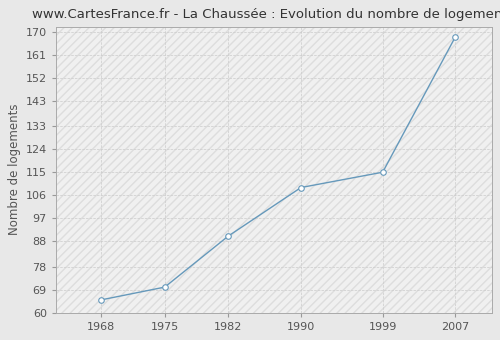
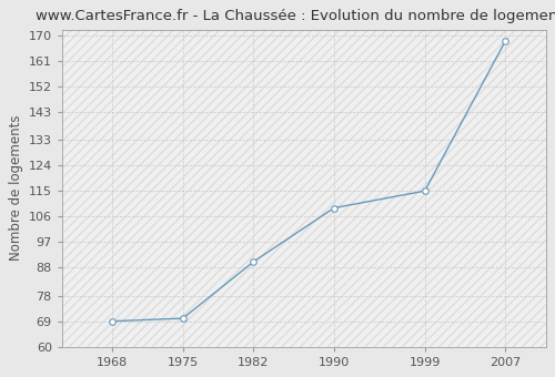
1968: 65 -> 69
